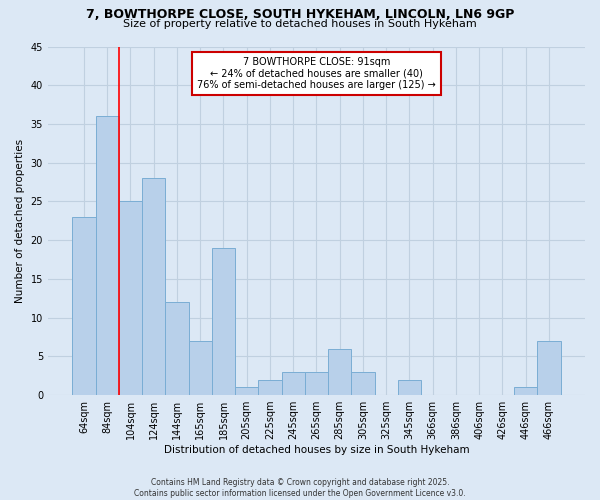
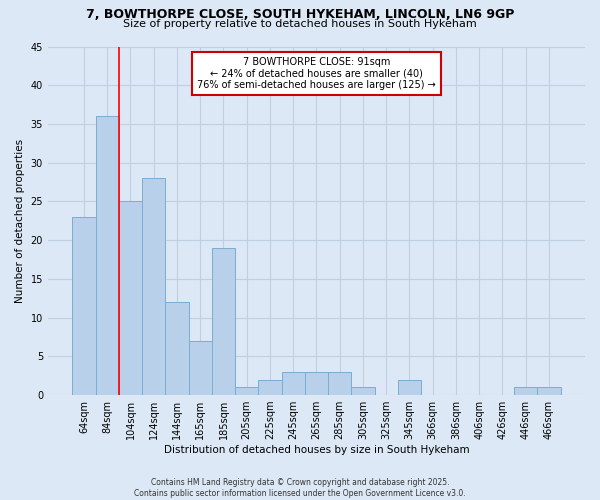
285sqm: 6 -> 3
305sqm: 3 -> 1
466sqm: 7 -> 1
